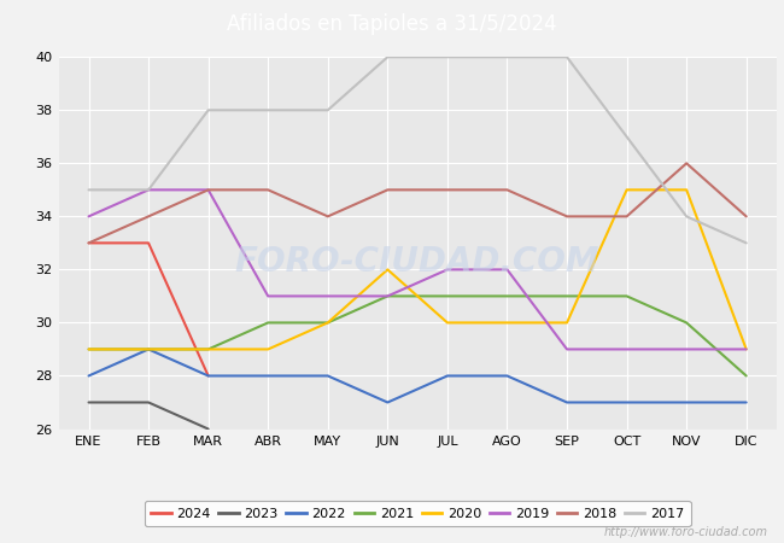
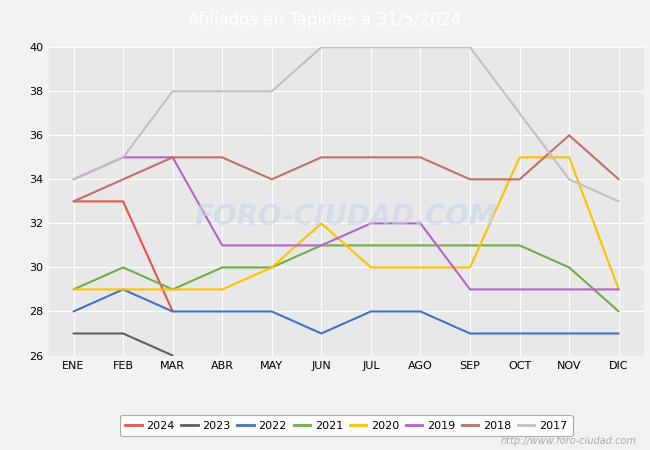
2017/ENE: 35 -> 34
2021/FEB: 29 -> 30
